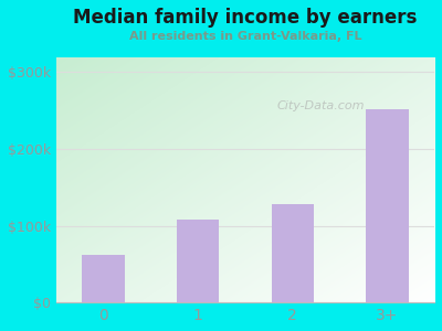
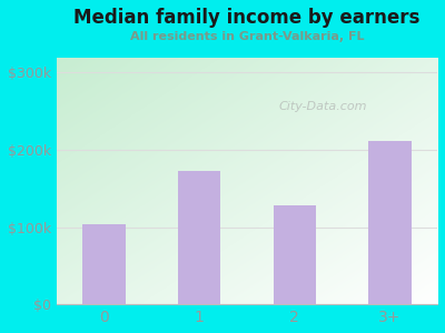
0: $62k -> $104k
1: $108k -> $172k
3+: $252k -> $212k
